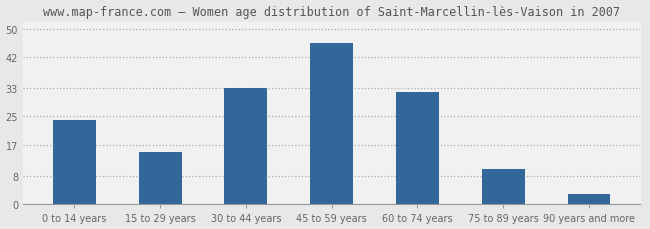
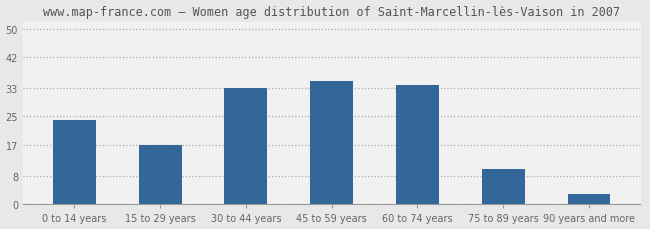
15 to 29 years: 15 -> 17
45 to 59 years: 46 -> 35
60 to 74 years: 32 -> 34
